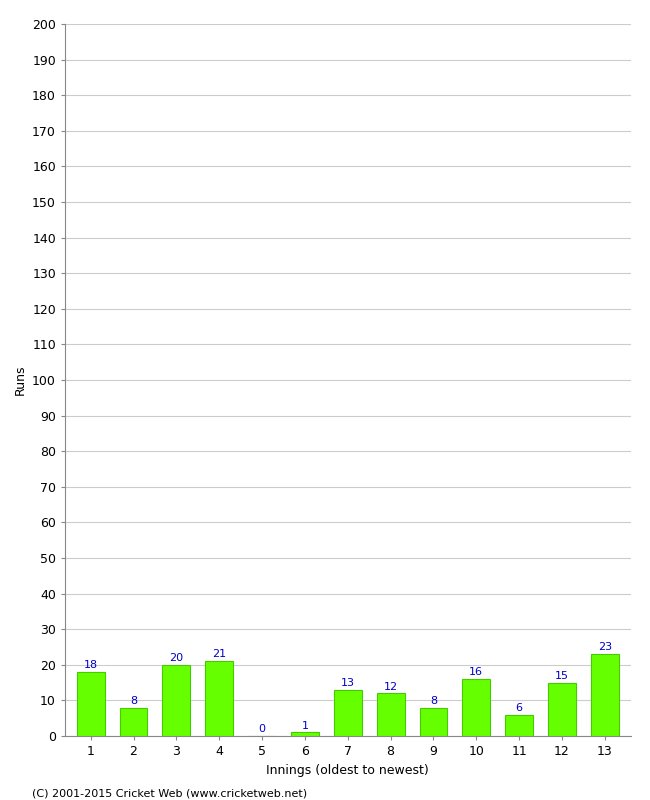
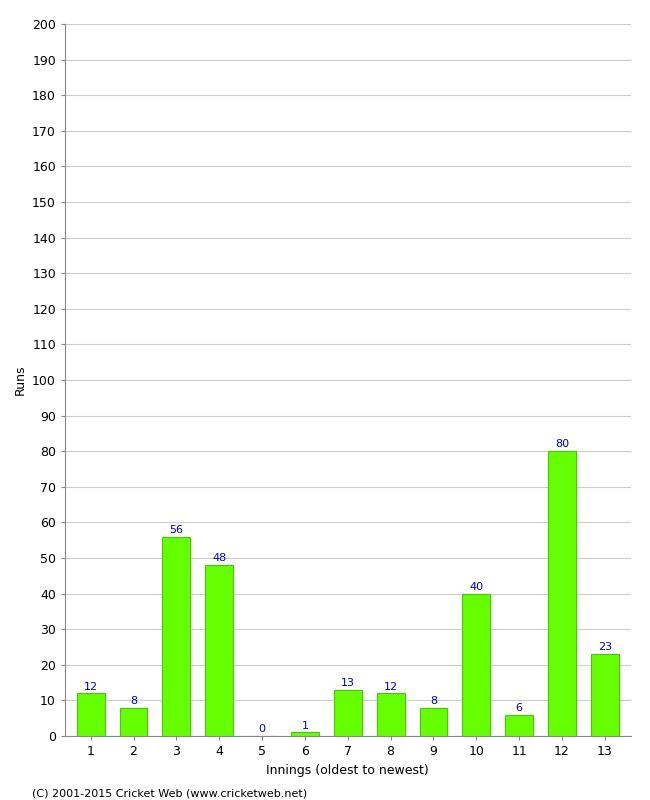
1: 18 -> 12
3: 20 -> 56
4: 21 -> 48
10: 16 -> 40
12: 15 -> 80
